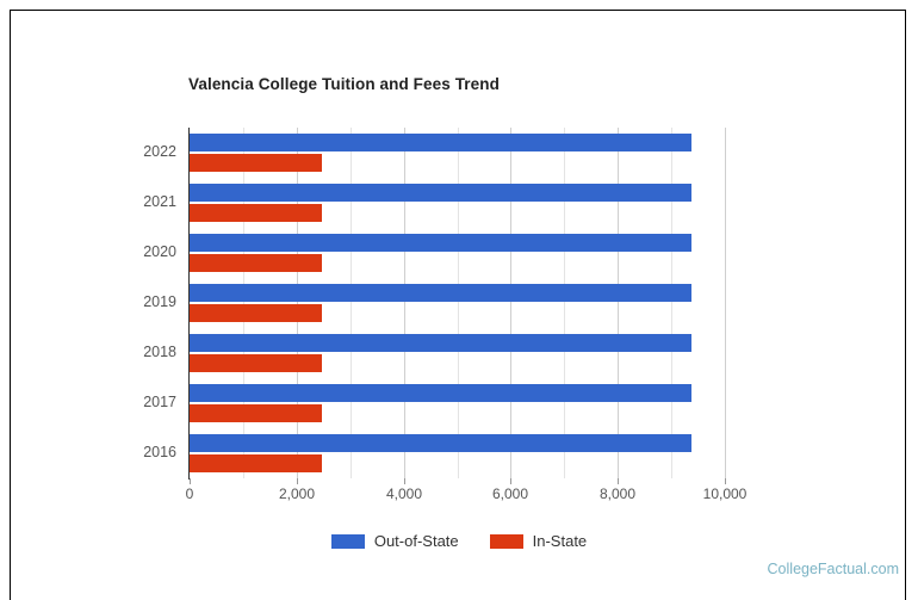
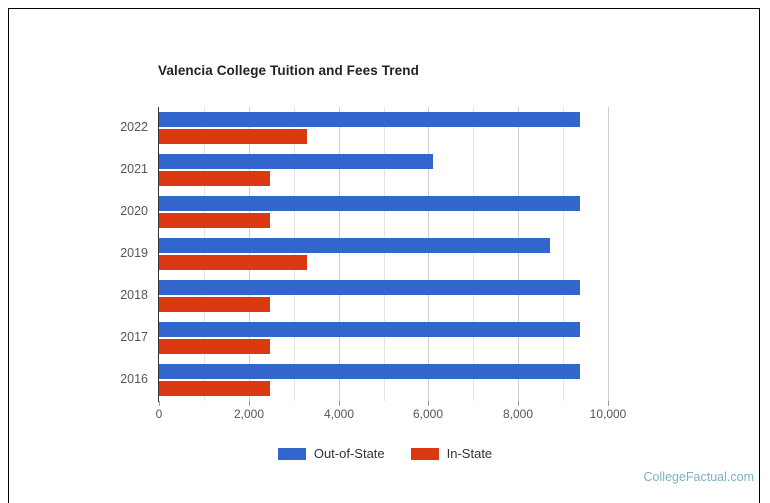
In-State/2022: 2500 -> 3300
Out-of-State/2021: 9400 -> 6100
Out-of-State/2019: 9400 -> 8700
In-State/2019: 2500 -> 3300
